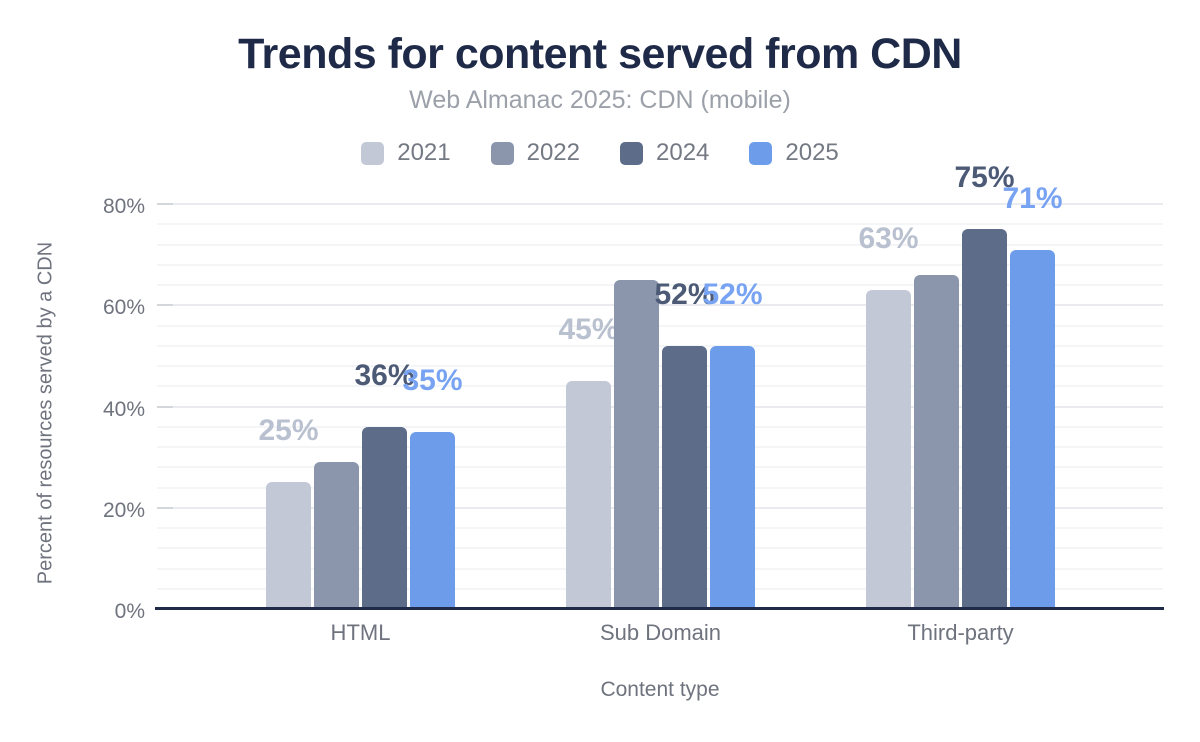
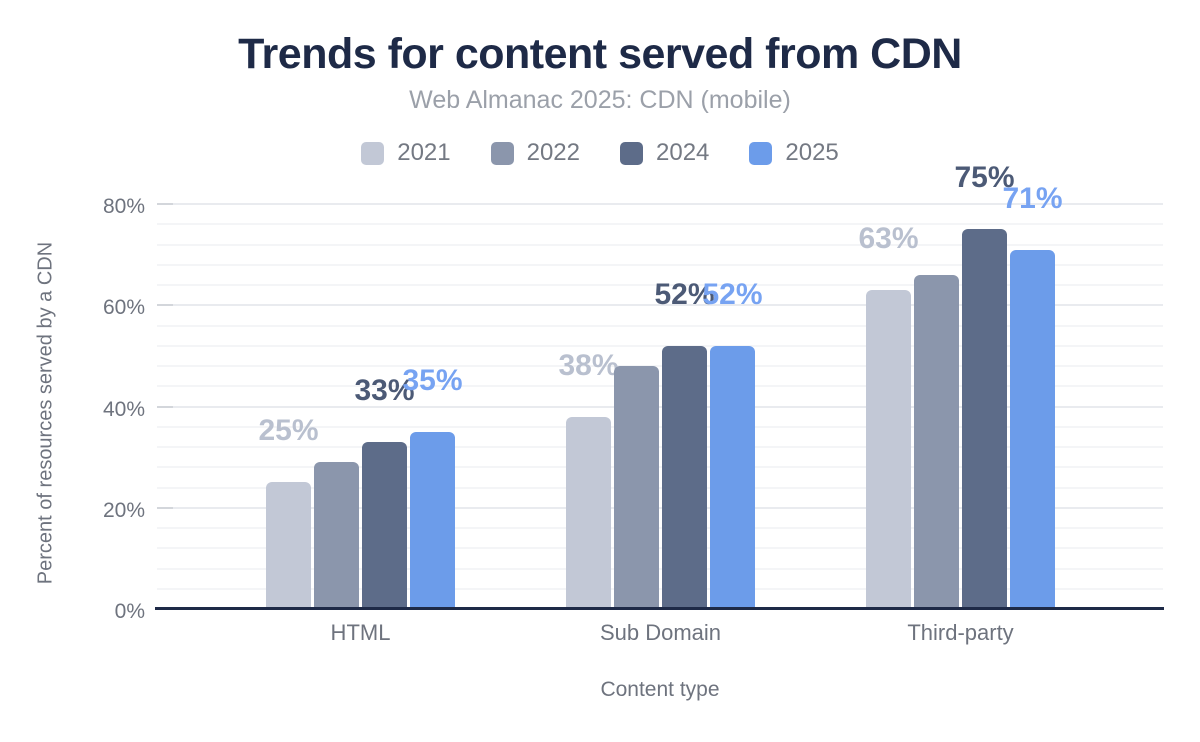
2024/HTML: 36% -> 33%
2021/Sub Domain: 45% -> 38%
2022/Sub Domain: 65% -> 48%
